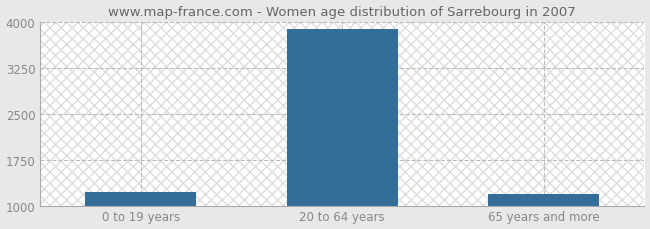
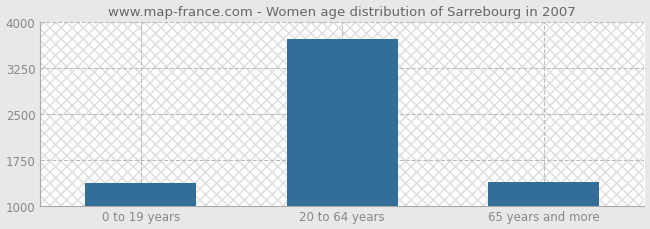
0 to 19 years: 1220 -> 1360
20 to 64 years: 3870 -> 3720
65 years and more: 1190 -> 1380
